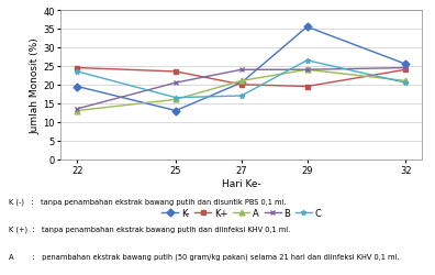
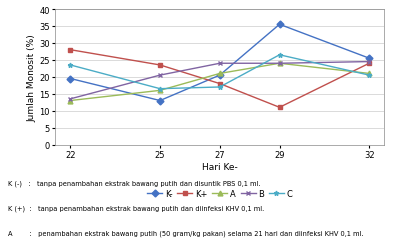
K+/22: 24.5 -> 28.0
K+/27: 20.0 -> 18.0
K+/29: 19.5 -> 11.0
